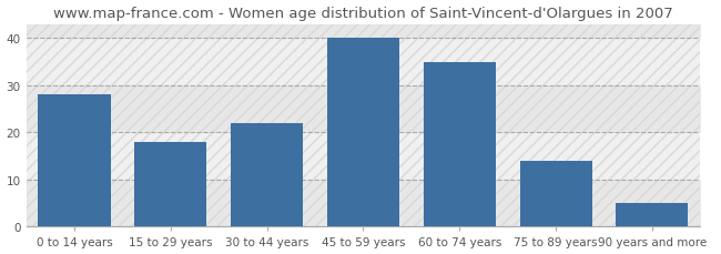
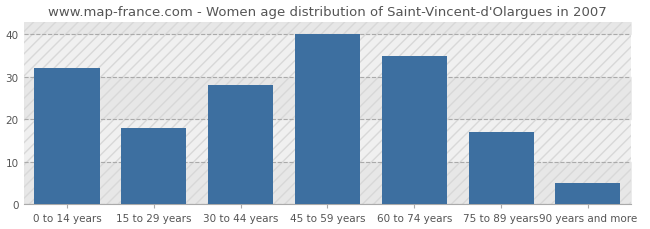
0 to 14 years: 28 -> 32
30 to 44 years: 22 -> 28
75 to 89 years: 14 -> 17
